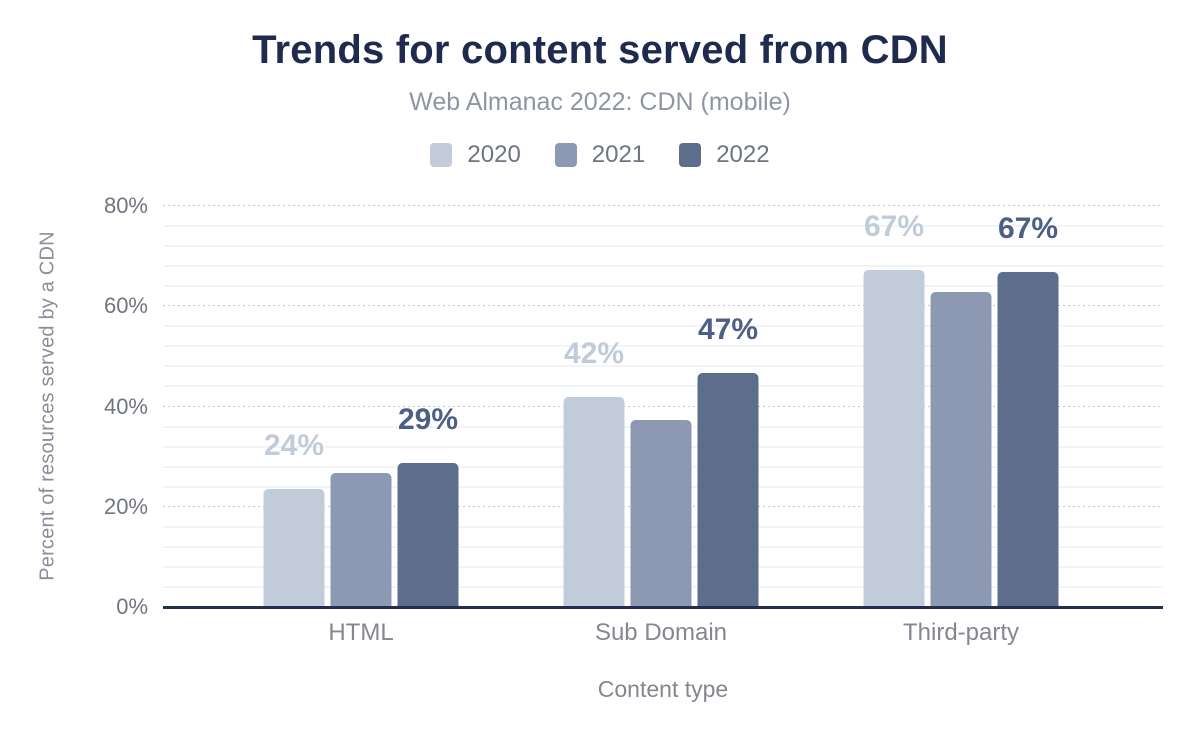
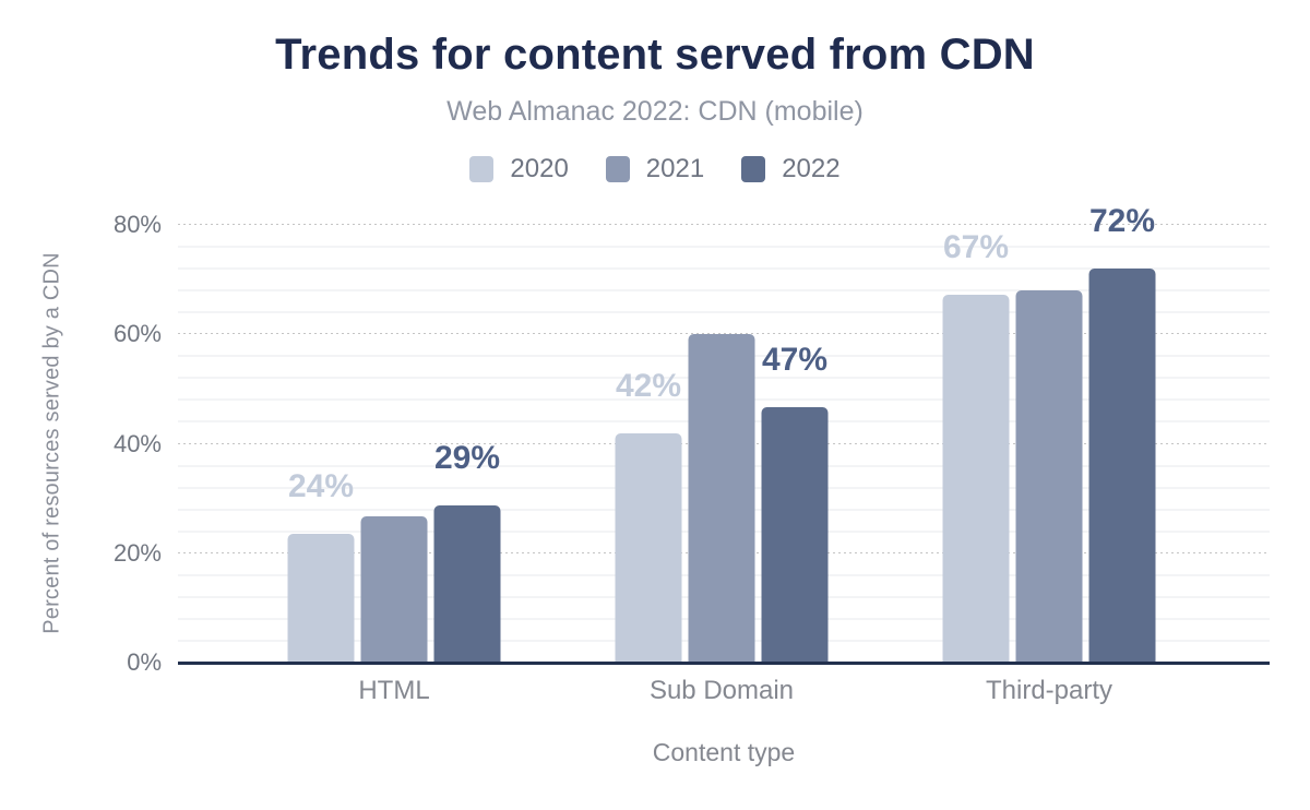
2021/Sub Domain: 37% -> 60%
2021/Third-party: 63% -> 68%
2022/Third-party: 67% -> 72%
